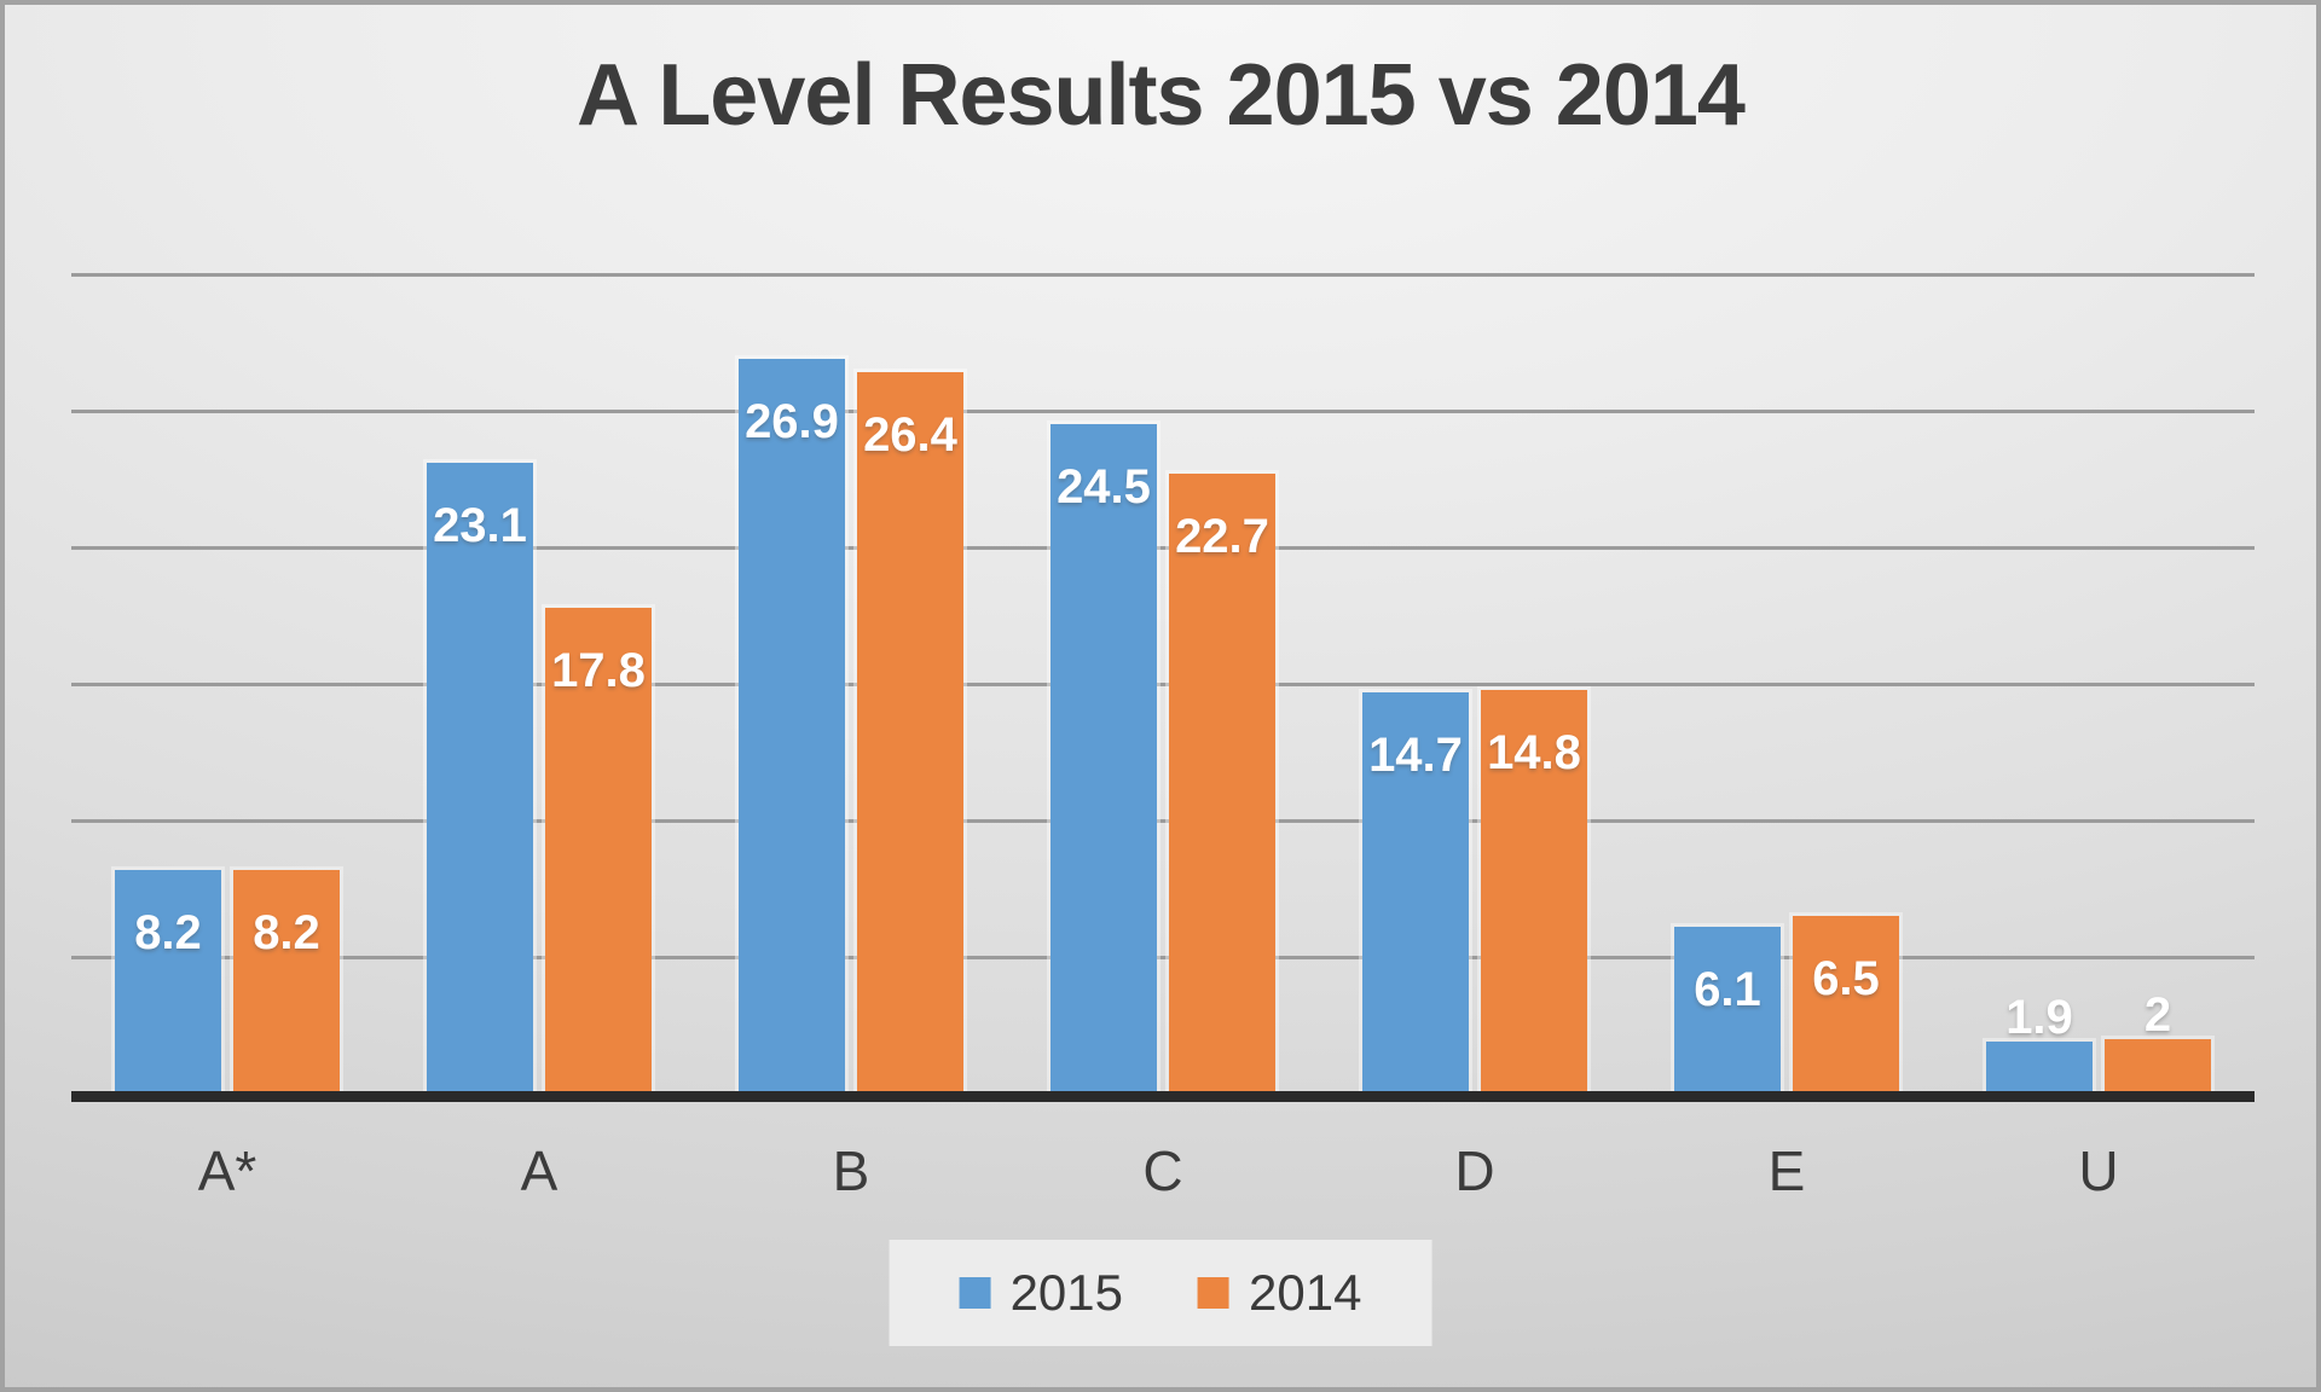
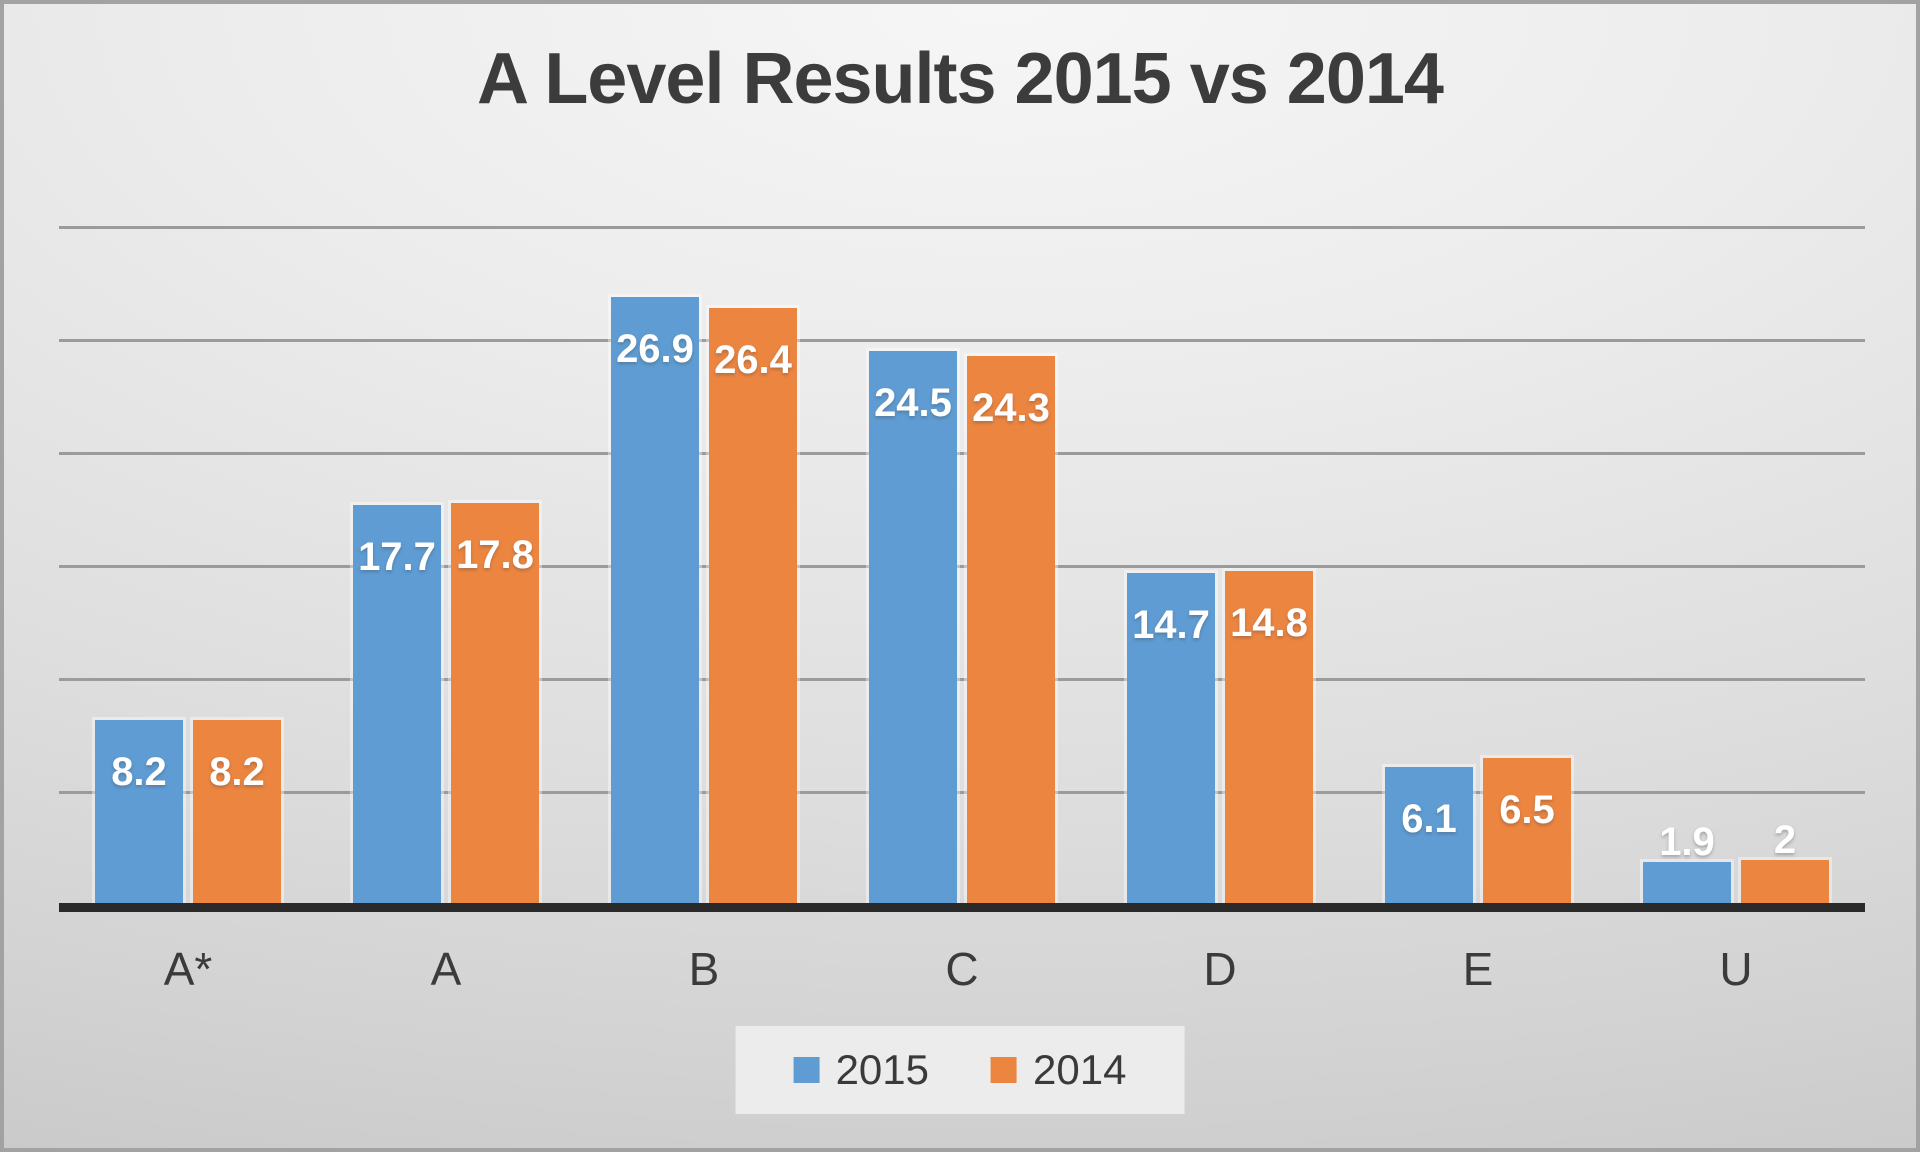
2015/A: 23.1 -> 17.7
2014/C: 22.7 -> 24.3
